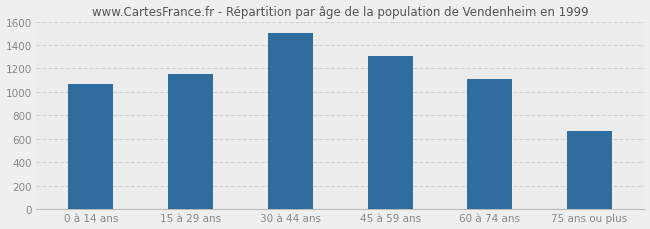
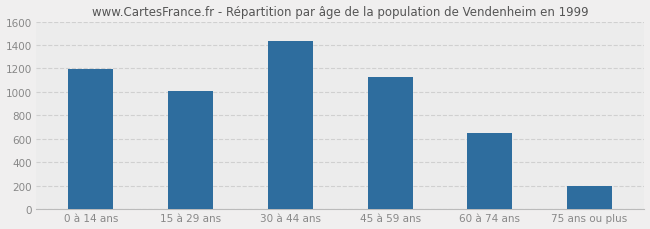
0 à 14 ans: 1070 -> 1190
15 à 29 ans: 1150 -> 1010
30 à 44 ans: 1500 -> 1430
45 à 59 ans: 1310 -> 1130
60 à 74 ans: 1110 -> 650
75 ans ou plus: 670 -> 200
